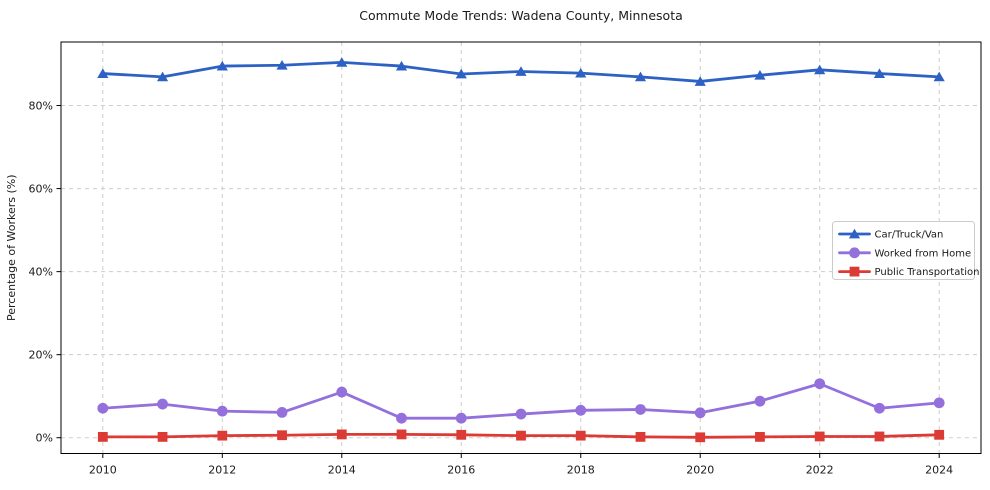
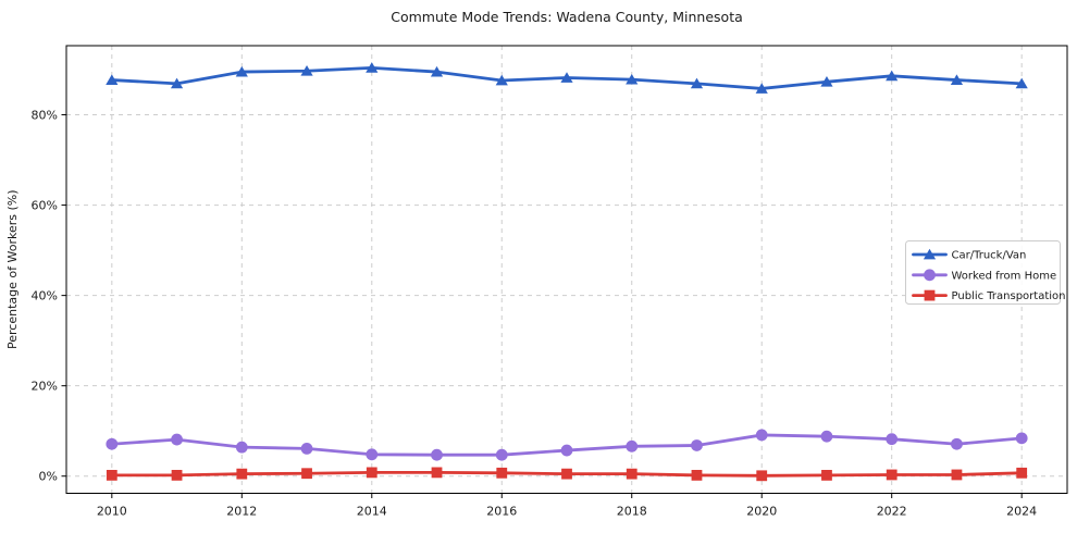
Worked from Home/2014: 11% -> 5%
Worked from Home/2020: 6% -> 9%
Worked from Home/2022: 13% -> 8%
